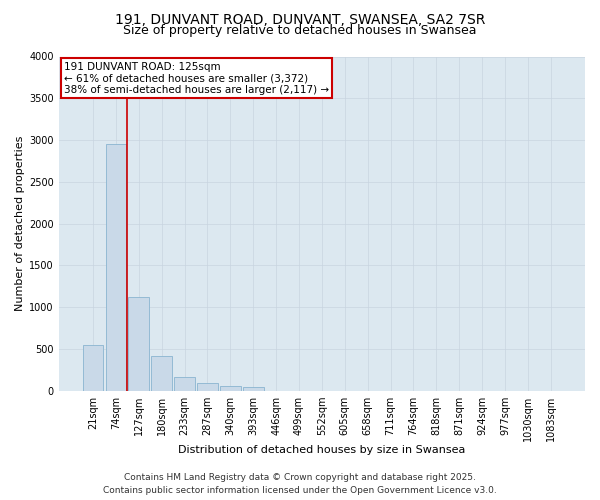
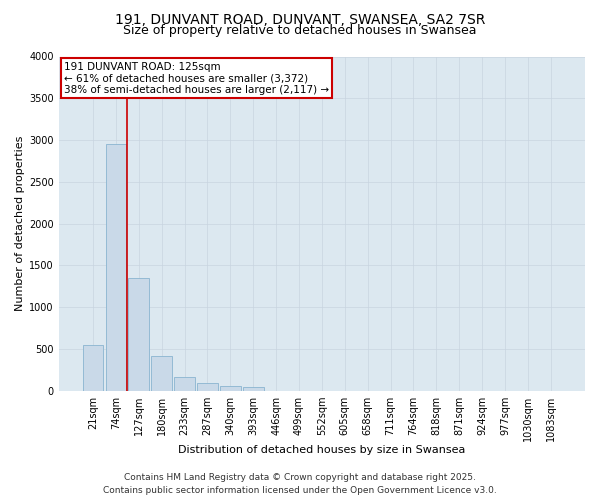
127sqm: 1120 -> 1350
